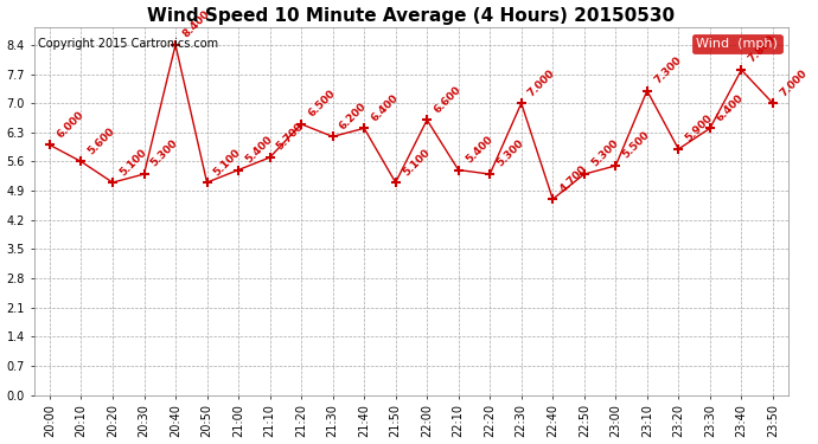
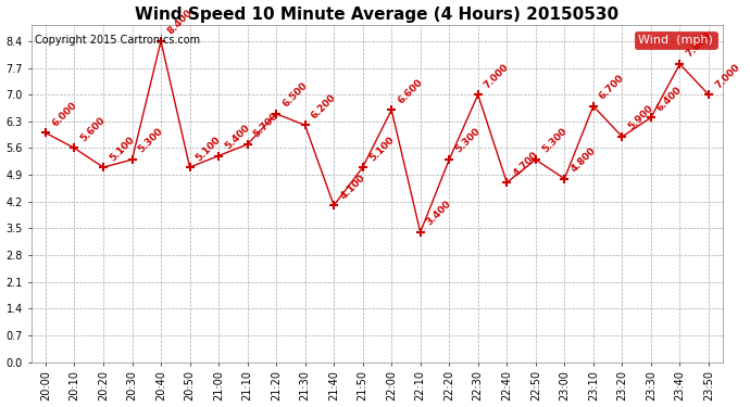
21:40: 6.400 -> 4.100
22:10: 5.400 -> 3.400
23:00: 5.500 -> 4.800
23:10: 7.300 -> 6.700
